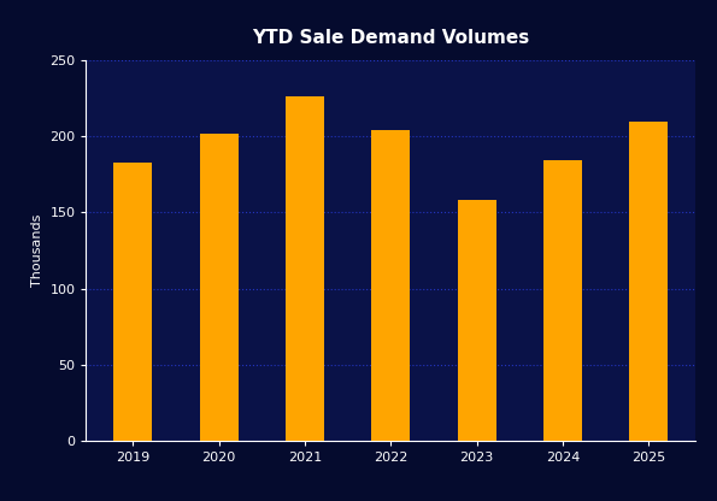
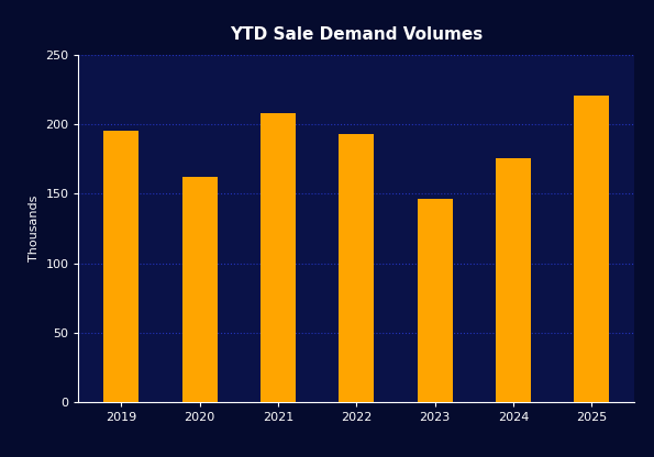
2019: 183 -> 195
2020: 202 -> 162
2021: 226 -> 208
2022: 204 -> 193
2023: 158 -> 146
2024: 184 -> 176
2025: 210 -> 221
